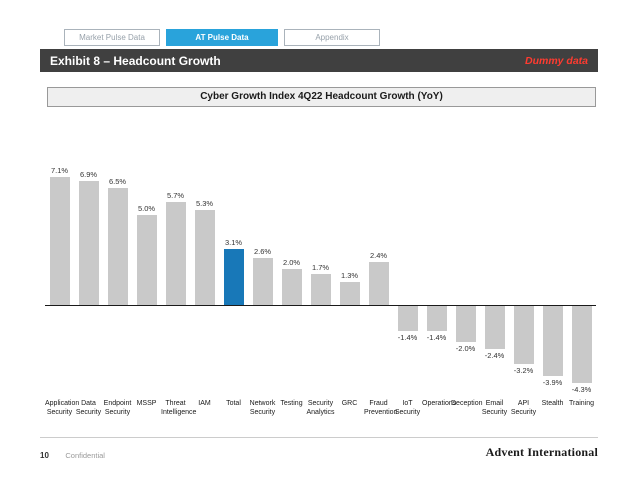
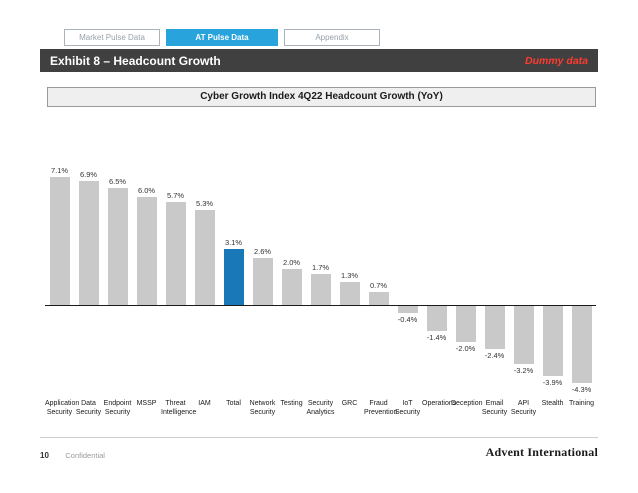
MSSP: 5.0% -> 6.0%
Fraud Prevention: 2.4% -> 0.7%
IoT Security: -1.4% -> -0.4%
